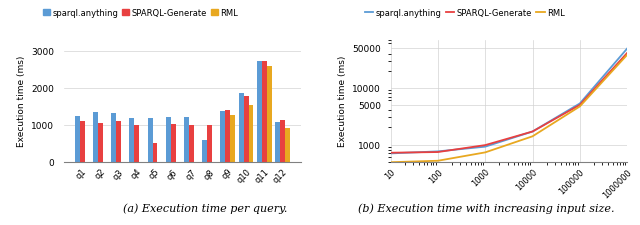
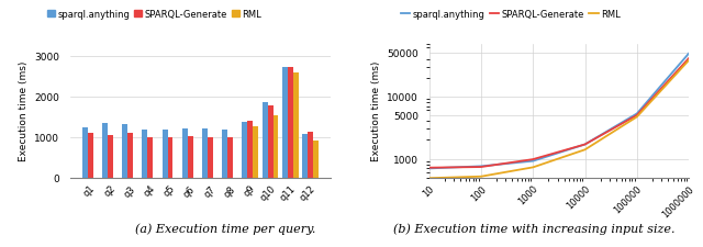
SPARQL-Generate/q5: 500 -> 990
sparql.anything/q8: 600 -> 1190
